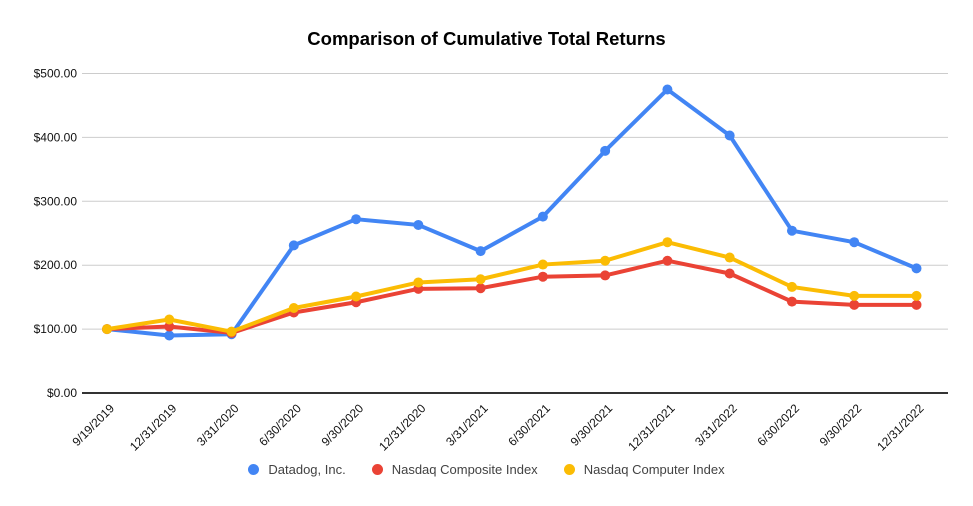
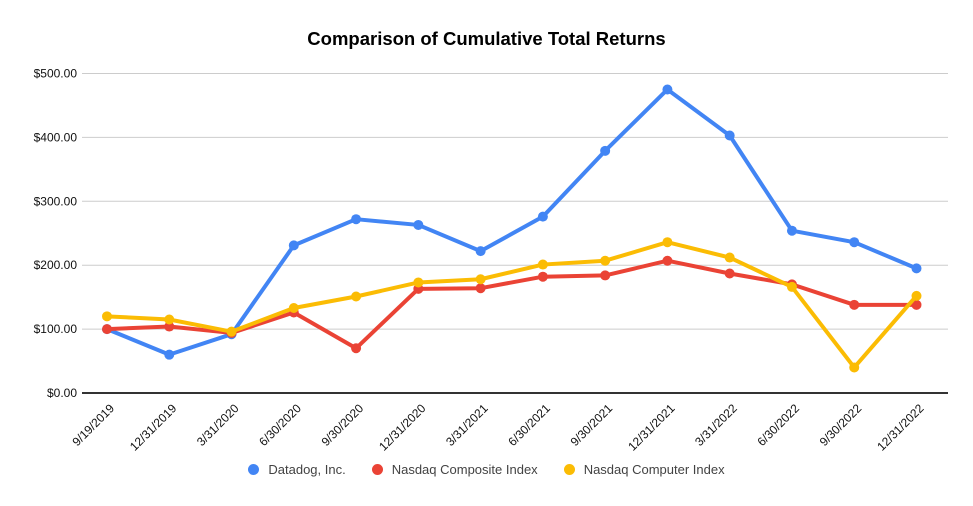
Nasdaq Computer Index/9/19/2019: $100 -> $120
Datadog, Inc./12/31/2019: $90 -> $60
Nasdaq Composite Index/9/30/2020: $140 -> $70
Nasdaq Composite Index/6/30/2022: $140 -> $170
Nasdaq Computer Index/9/30/2022: $150 -> $40
